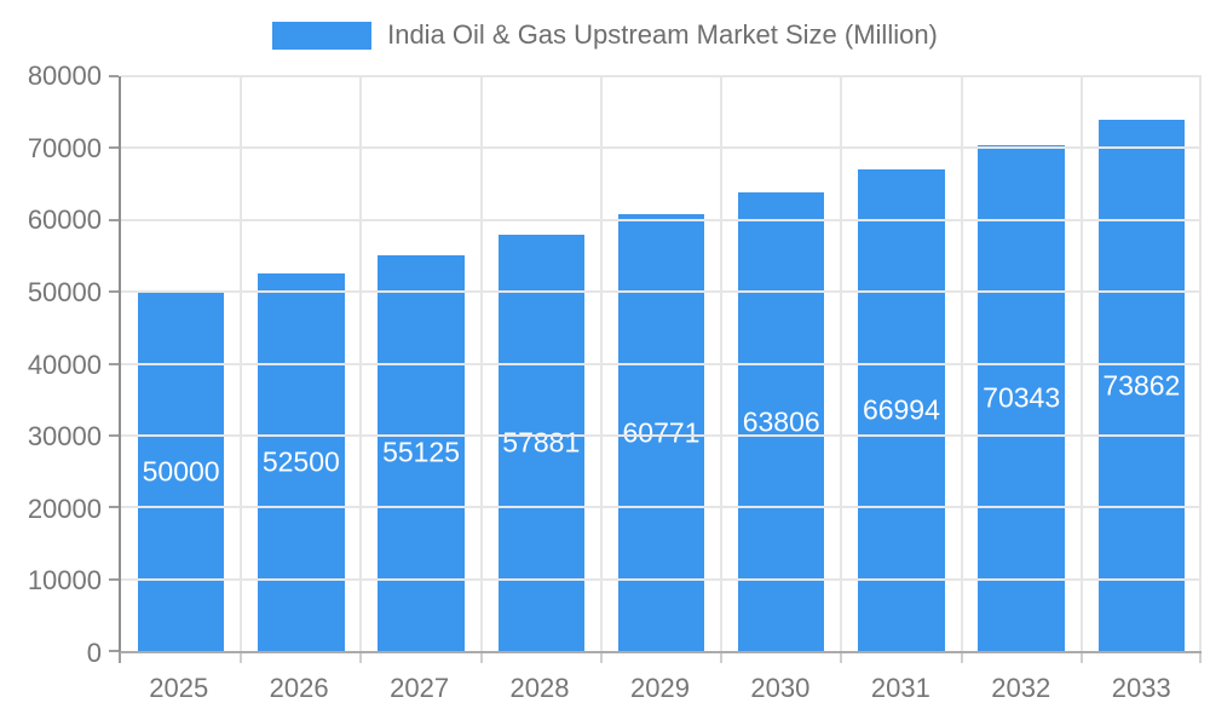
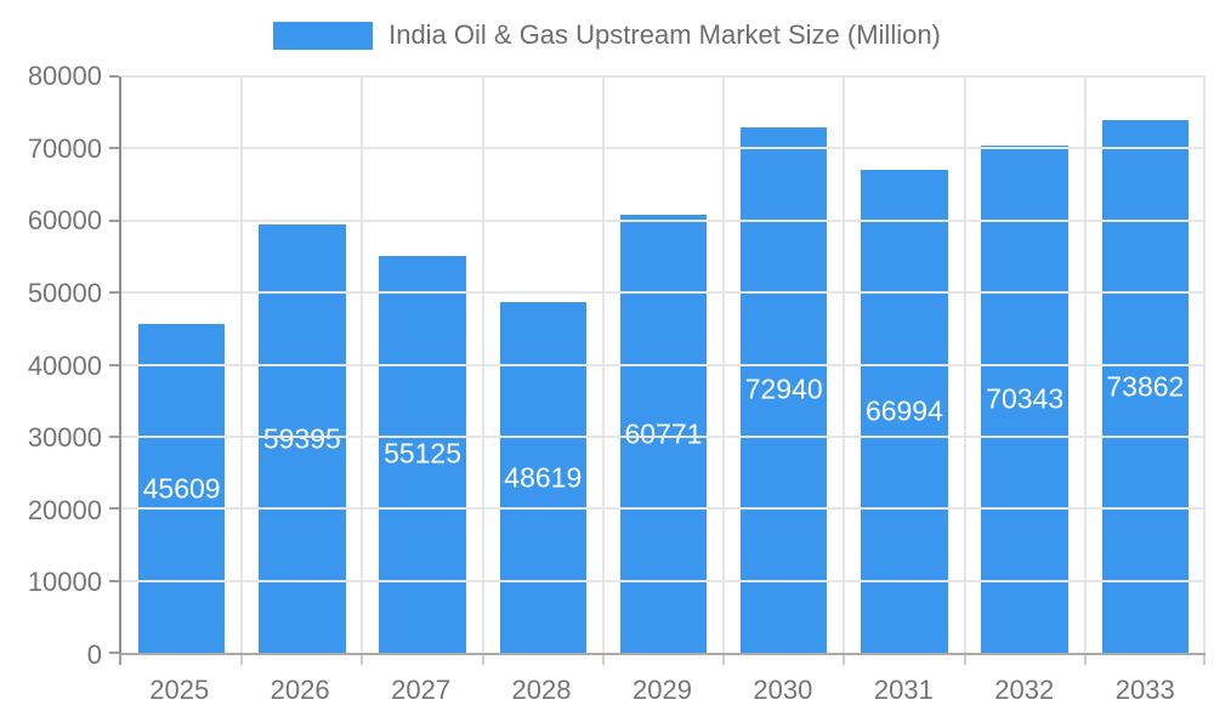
2025: 50000 -> 45609
2026: 52500 -> 59395
2028: 57881 -> 48619
2030: 63806 -> 72940
